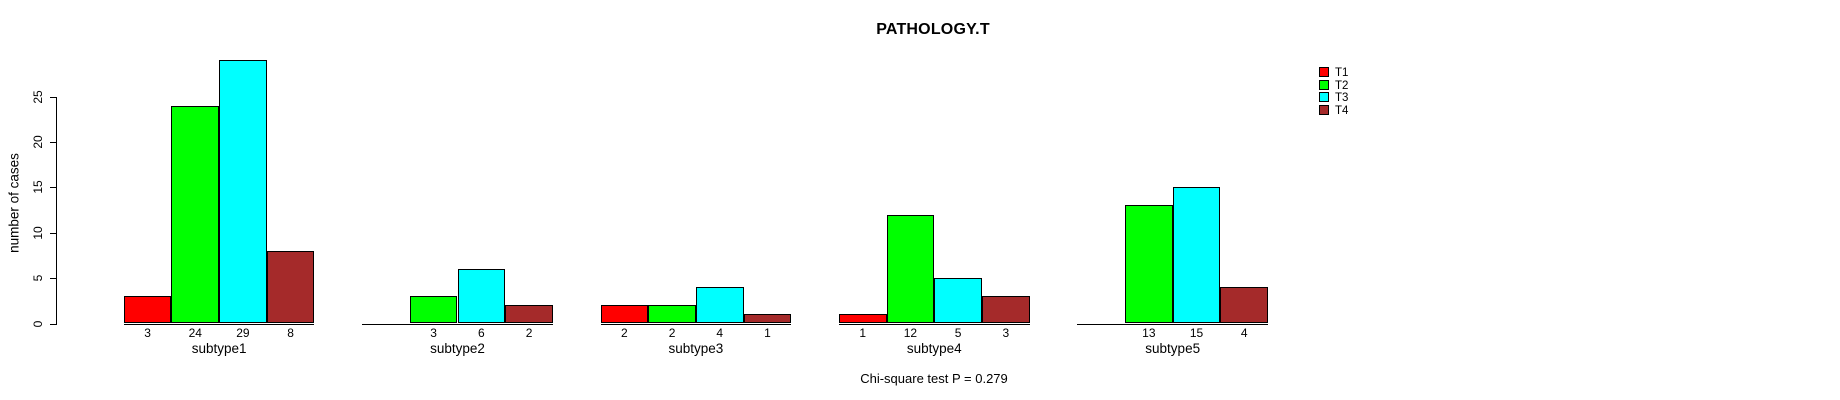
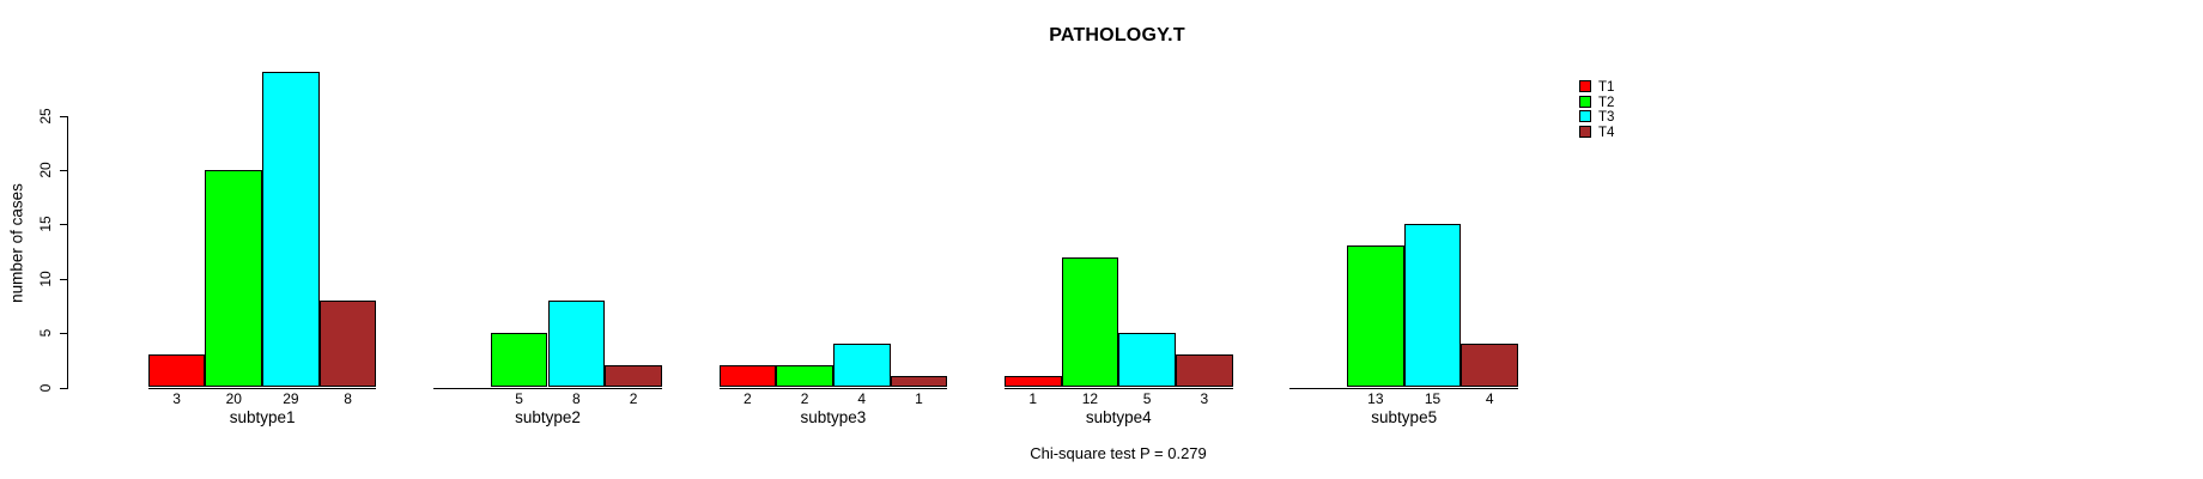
T2/subtype1: 24 -> 20
T2/subtype2: 3 -> 5
T3/subtype2: 6 -> 8
